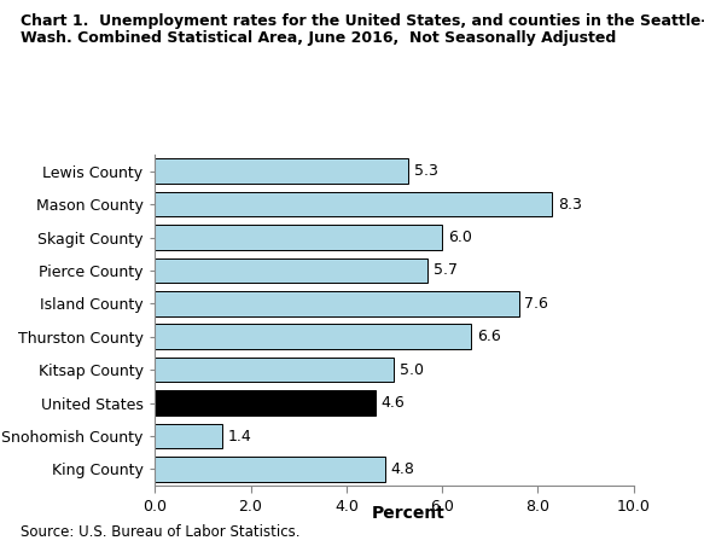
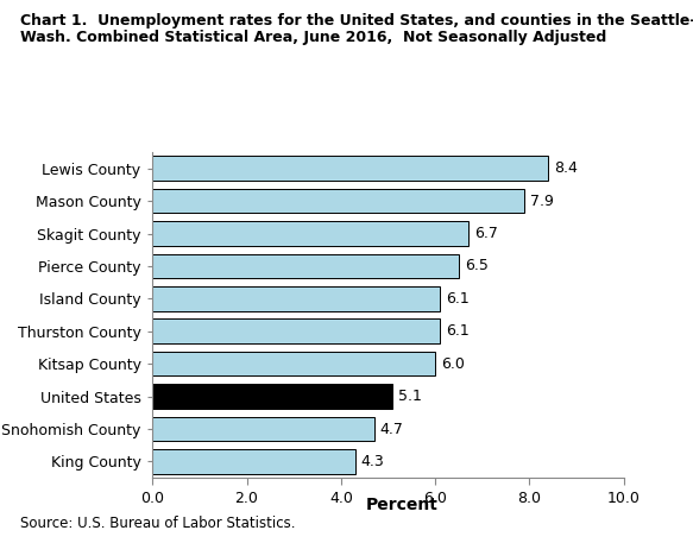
Lewis County: 5.3 -> 8.4
Mason County: 8.3 -> 7.9
Skagit County: 6.0 -> 6.7
Pierce County: 5.7 -> 6.5
Island County: 7.6 -> 6.1
Thurston County: 6.6 -> 6.1
Kitsap County: 5.0 -> 6.0
United States: 4.6 -> 5.1
Snohomish County: 1.4 -> 4.7
King County: 4.8 -> 4.3
